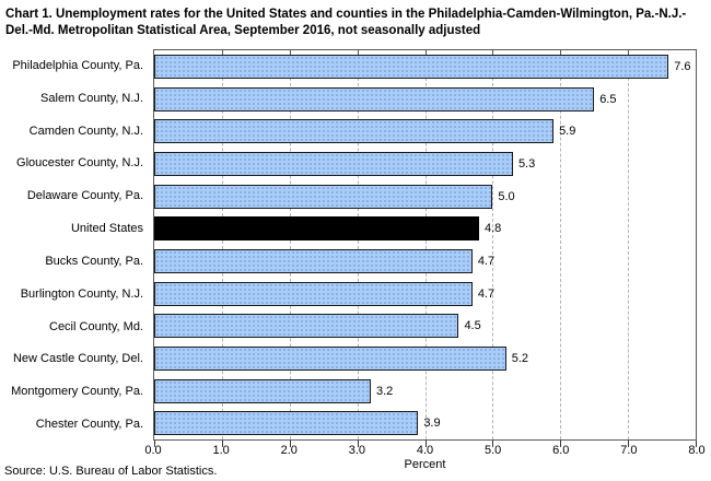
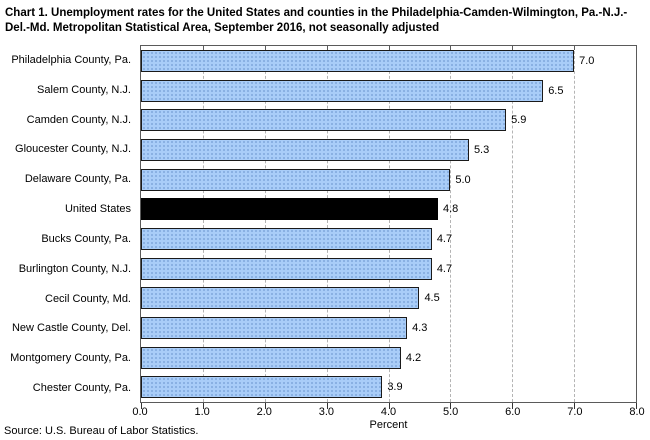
Philadelphia County, Pa.: 7.6 -> 7.0
New Castle County, Del.: 5.2 -> 4.3
Montgomery County, Pa.: 3.2 -> 4.2
